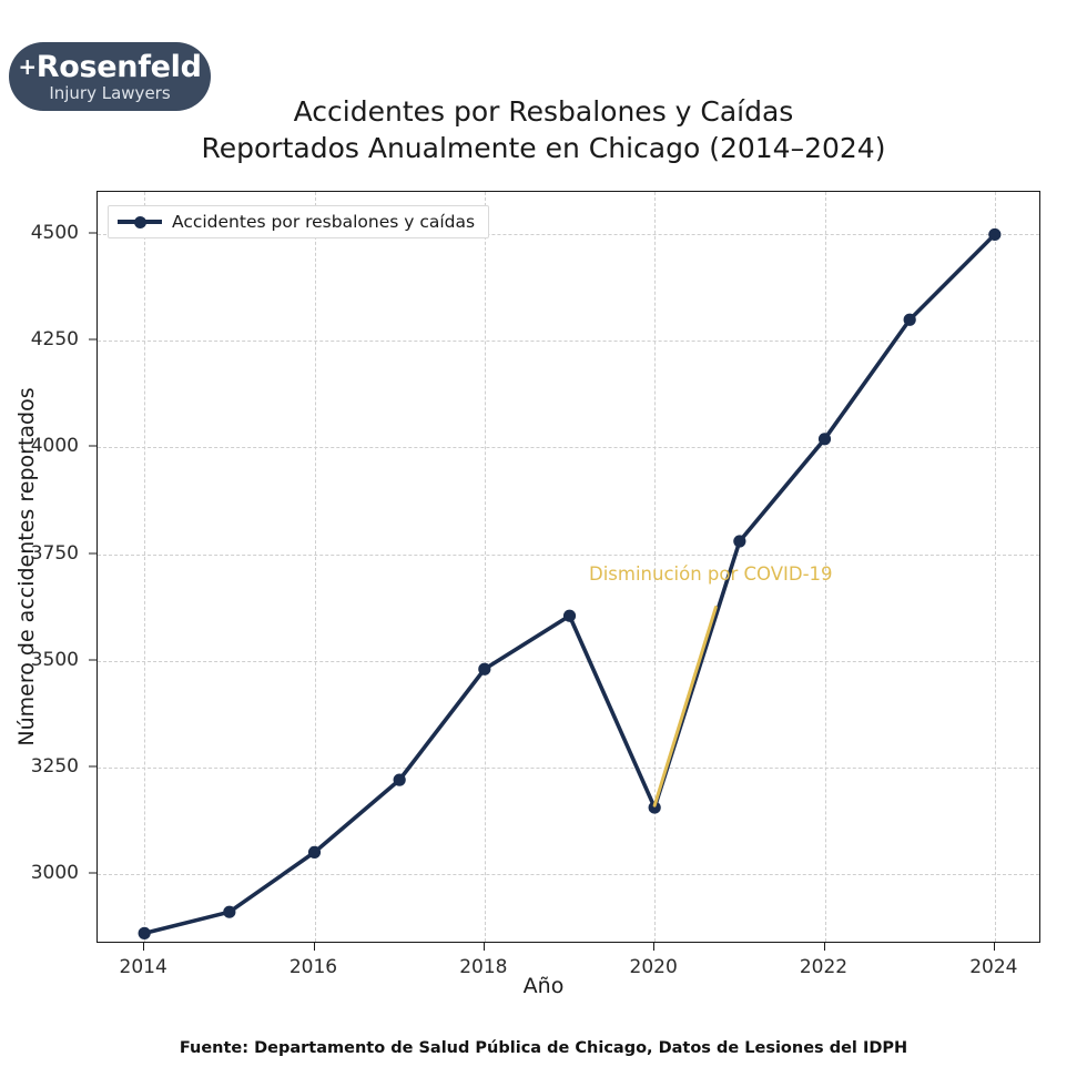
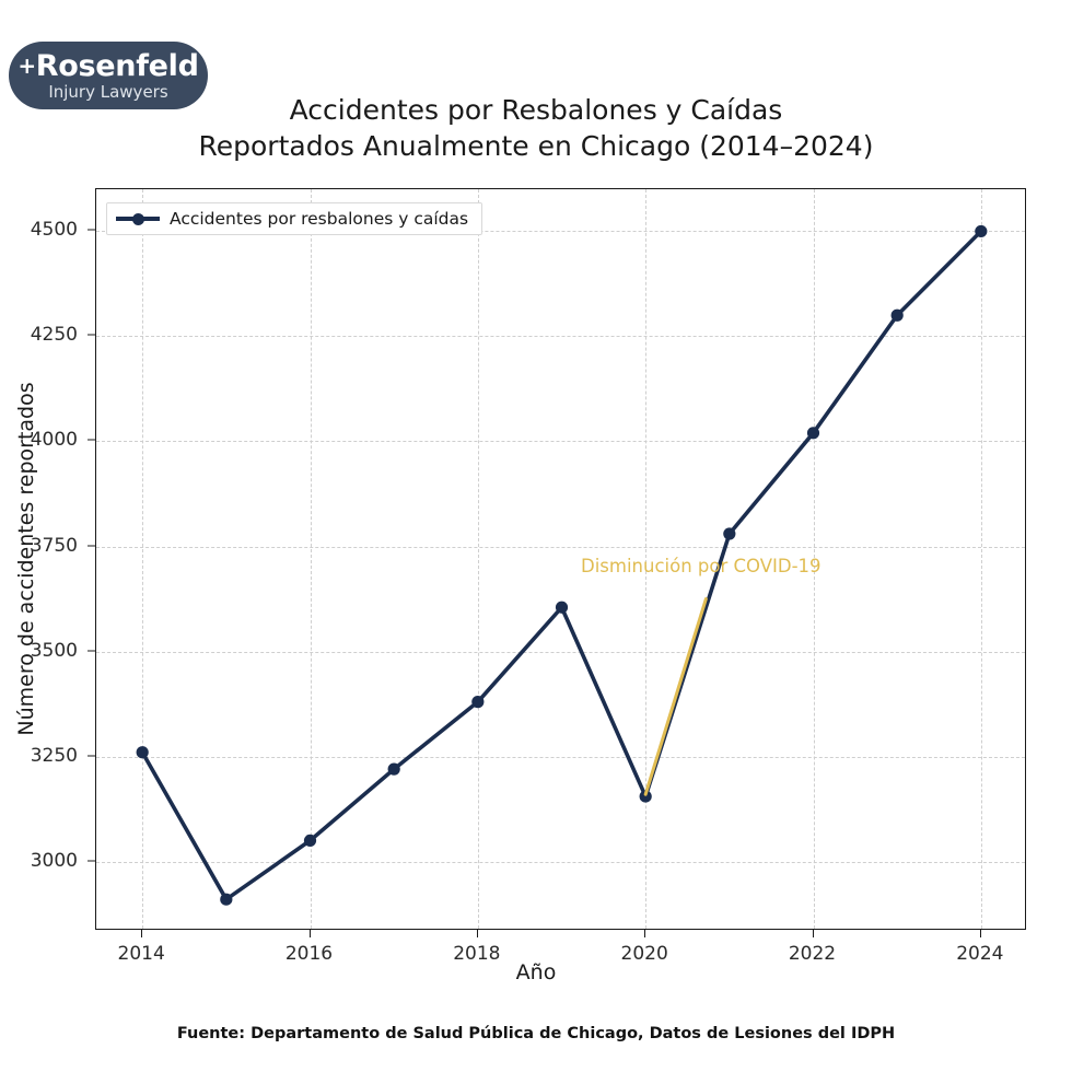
2014: 2860 -> 3260
2018: 3480 -> 3380
